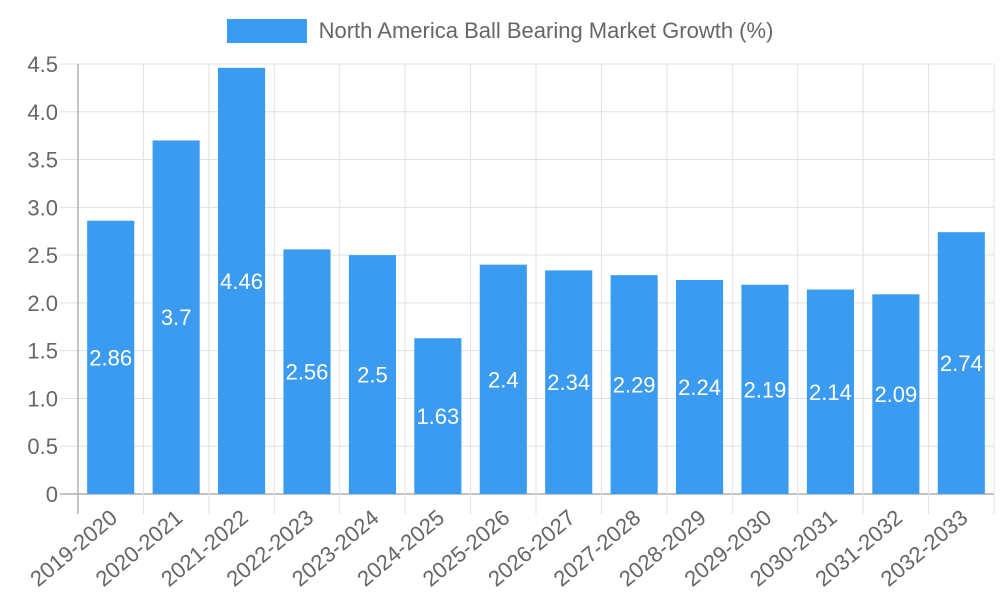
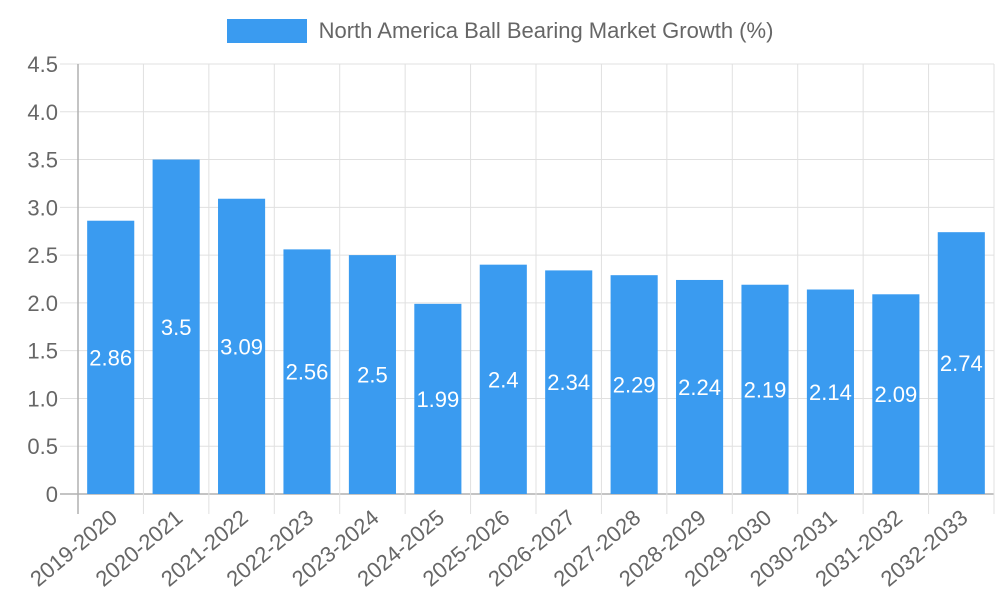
2020-2021: 3.7 -> 3.5
2021-2022: 4.46 -> 3.09
2024-2025: 1.63 -> 1.99
